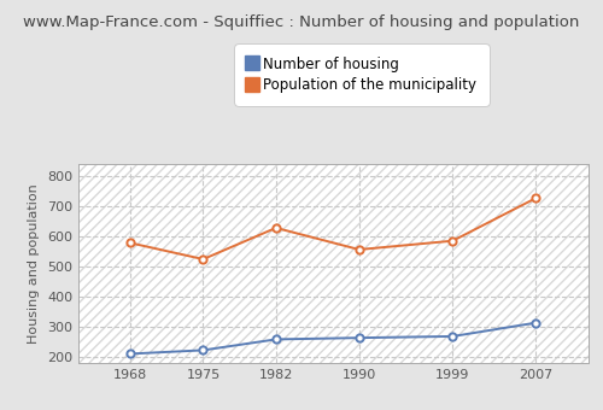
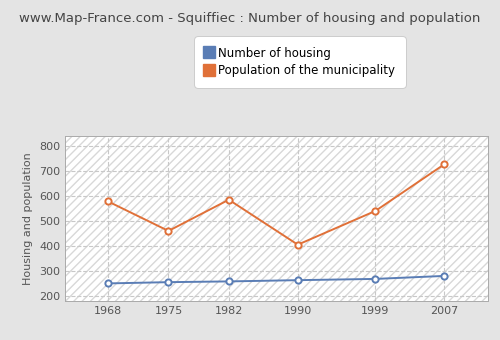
Number of housing/1968: 210 -> 250
Number of housing/1975: 222 -> 255
Population of the municipality/1975: 524 -> 460
Population of the municipality/1982: 628 -> 585
Population of the municipality/1990: 556 -> 405
Population of the municipality/1999: 585 -> 540
Number of housing/2007: 313 -> 280
